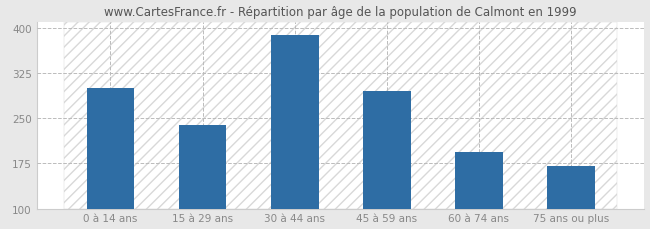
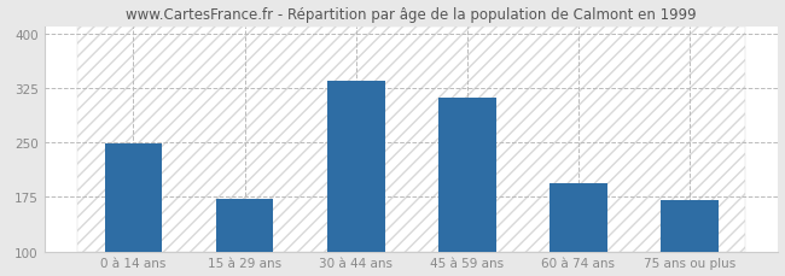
0 à 14 ans: 300 -> 248
15 à 29 ans: 238 -> 172
30 à 44 ans: 388 -> 334
45 à 59 ans: 295 -> 312
